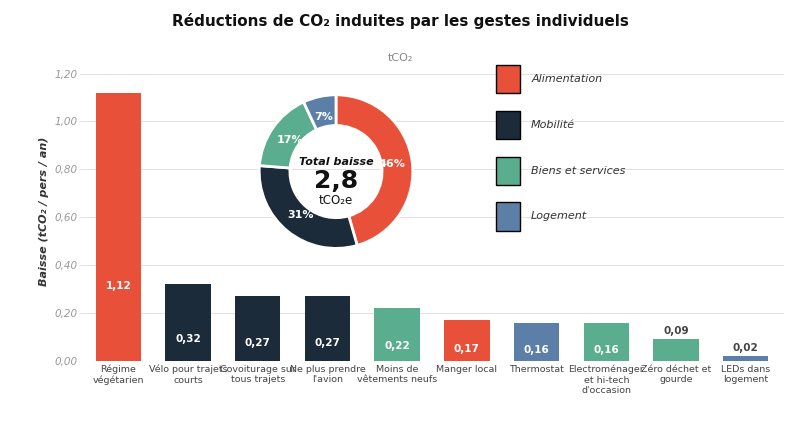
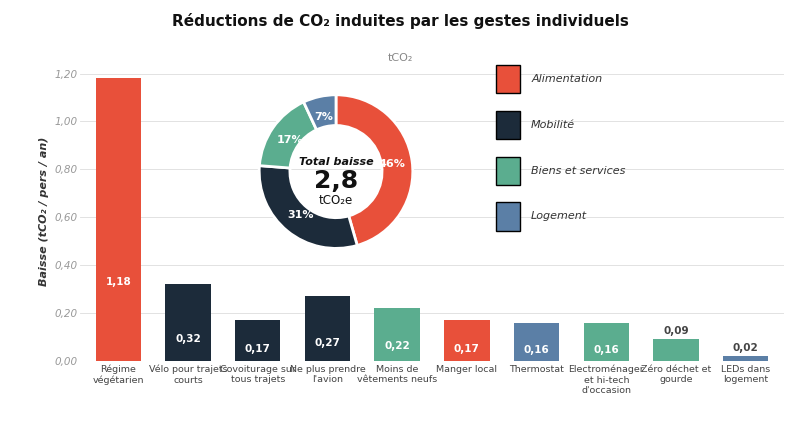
Régime végétarien: 1,12 -> 1,18
Covoiturage sur tous trajets: 0,27 -> 0,17
